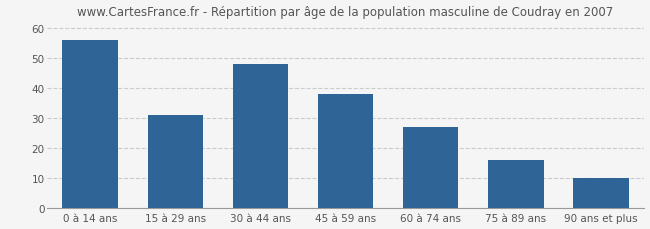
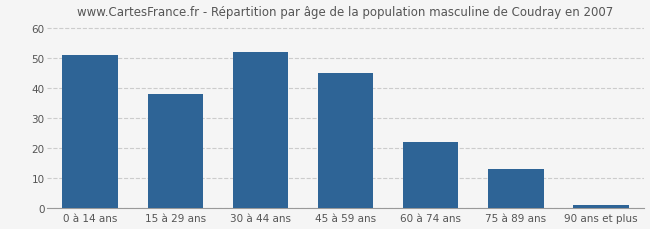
0 à 14 ans: 56 -> 51
15 à 29 ans: 31 -> 38
30 à 44 ans: 48 -> 52
45 à 59 ans: 38 -> 45
60 à 74 ans: 27 -> 22
75 à 89 ans: 16 -> 13
90 ans et plus: 10 -> 1
